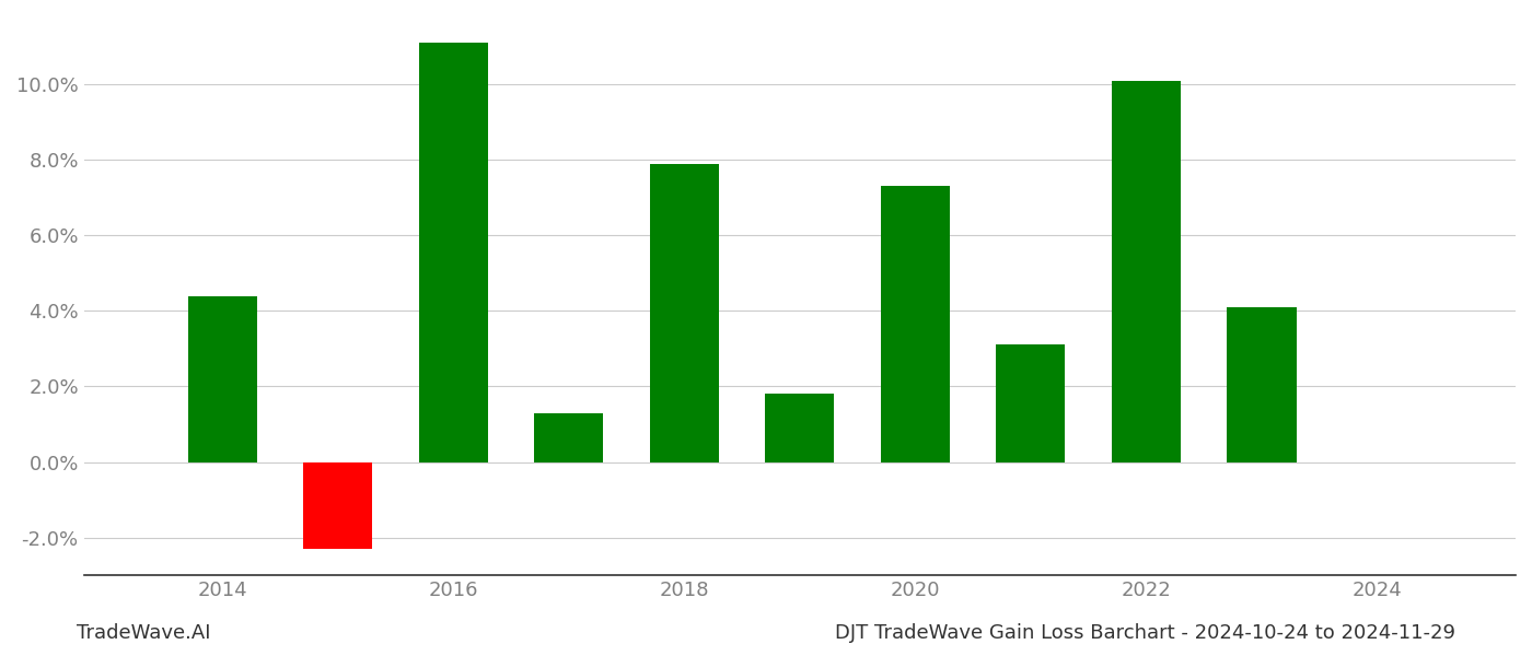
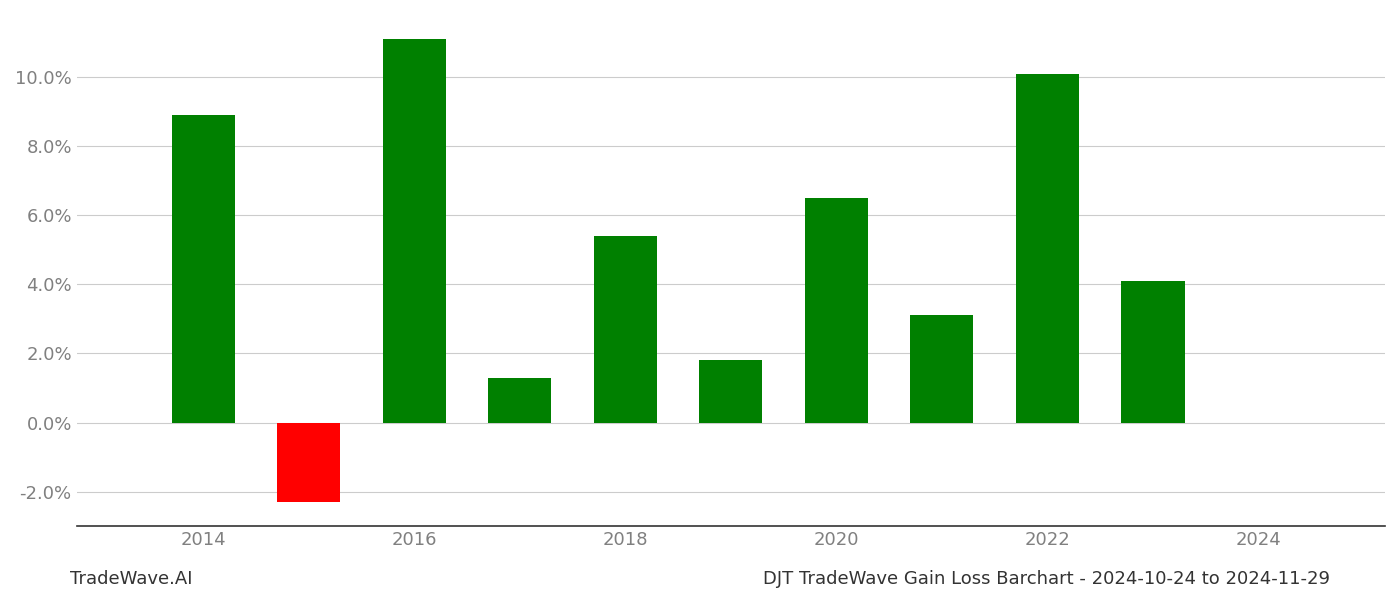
2014: 4.4% -> 8.9%
2018: 7.9% -> 5.4%
2020: 7.3% -> 6.5%
